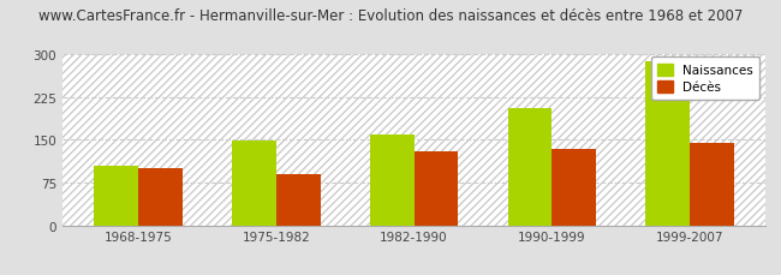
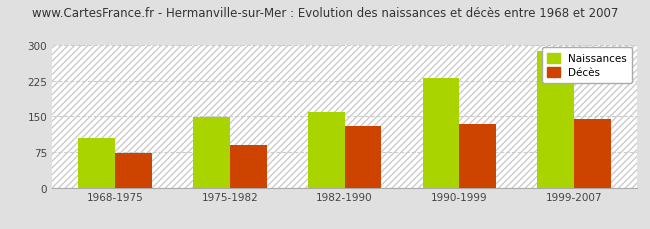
Décès/1968-1975: 100 -> 73
Naissances/1990-1999: 205 -> 230
